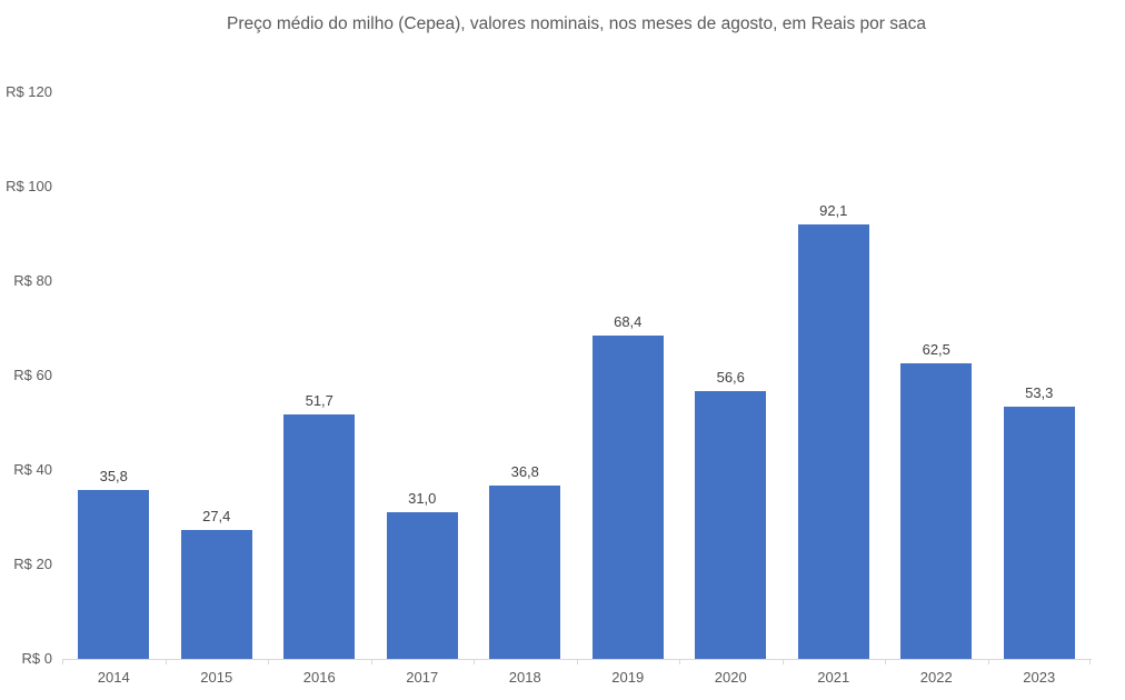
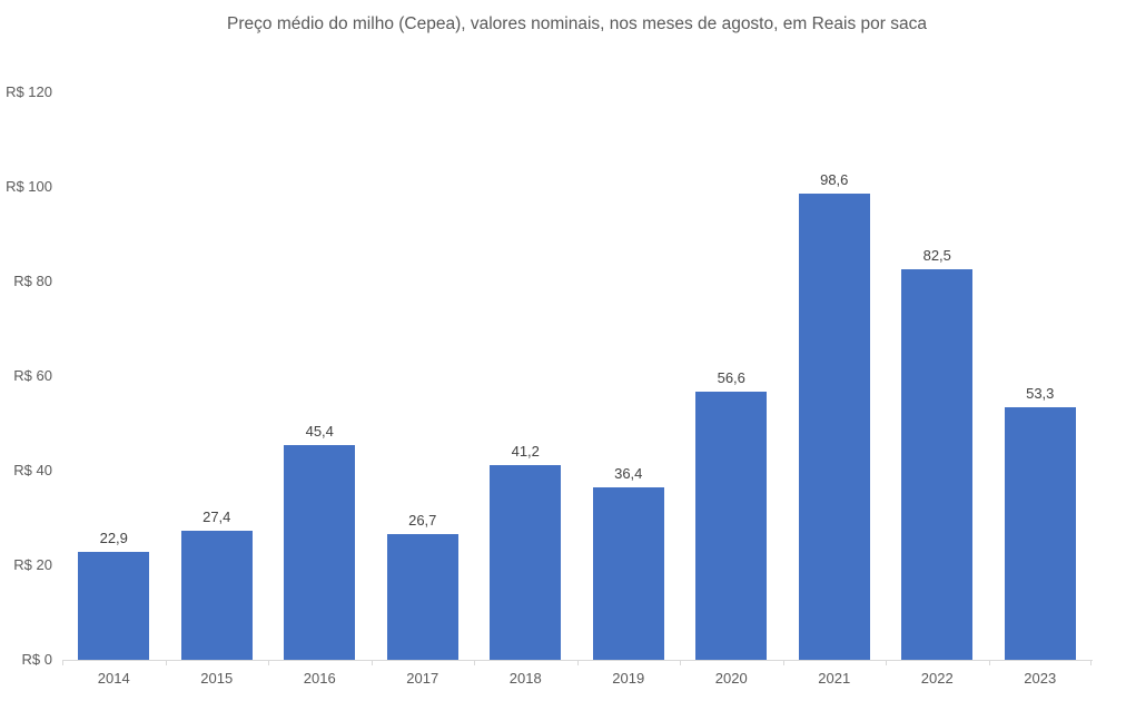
2014: 35,8 -> 22,9
2016: 51,7 -> 45,4
2017: 31,0 -> 26,7
2018: 36,8 -> 41,2
2019: 68,4 -> 36,4
2021: 92,1 -> 98,6
2022: 62,5 -> 82,5
